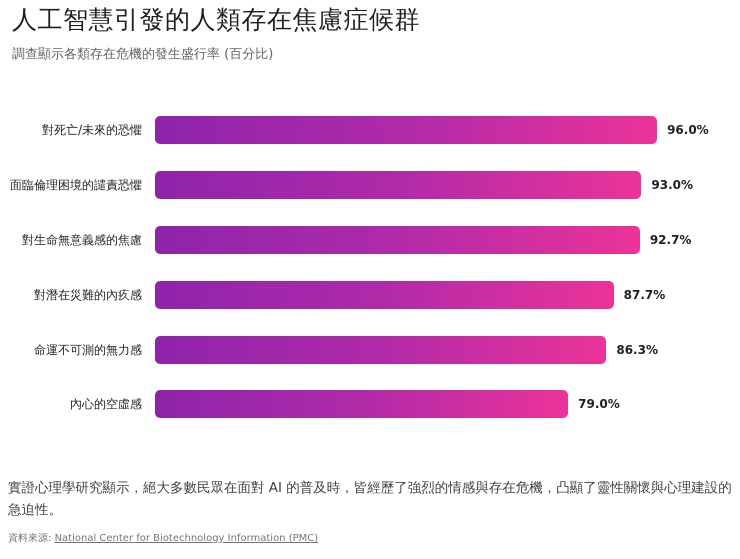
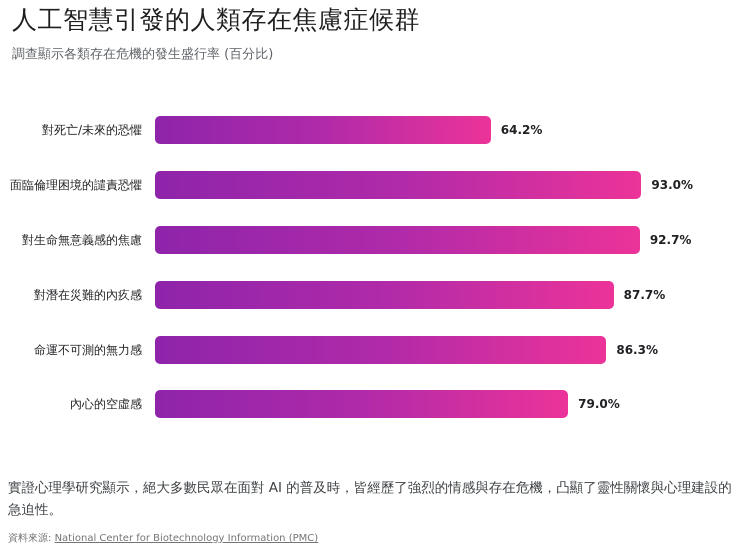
對死亡/未來的恐懼: 96.0% -> 64.2%
